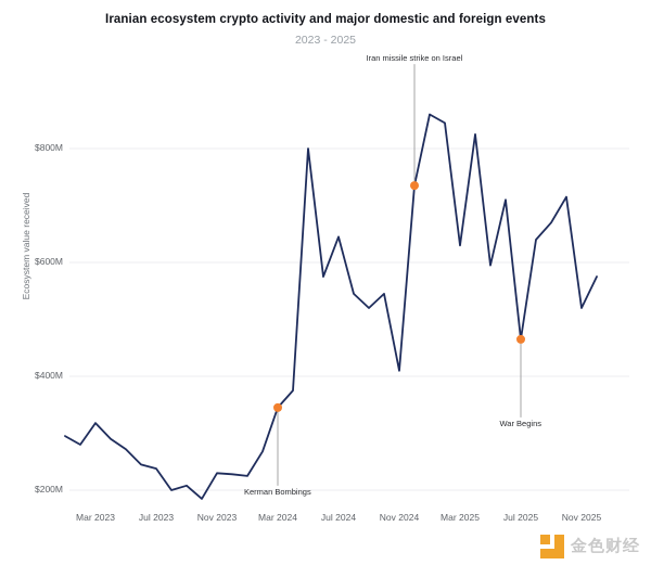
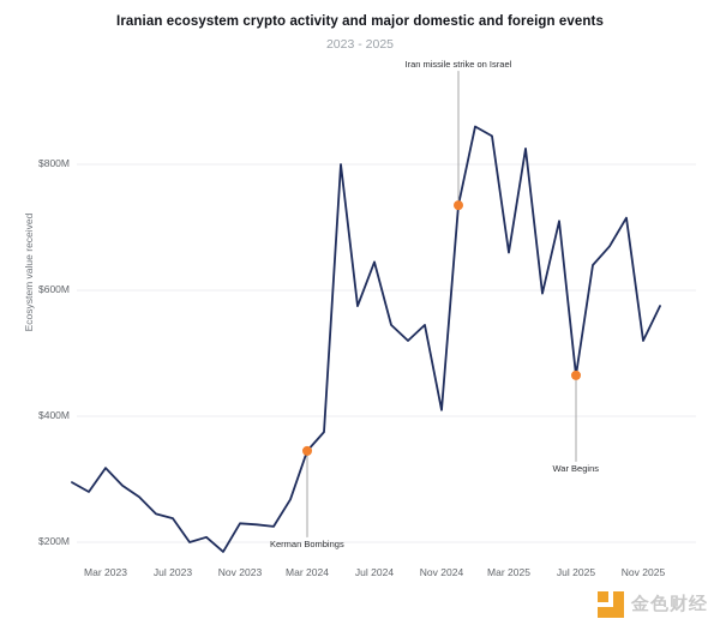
Mar 2025: $630M -> $660M
